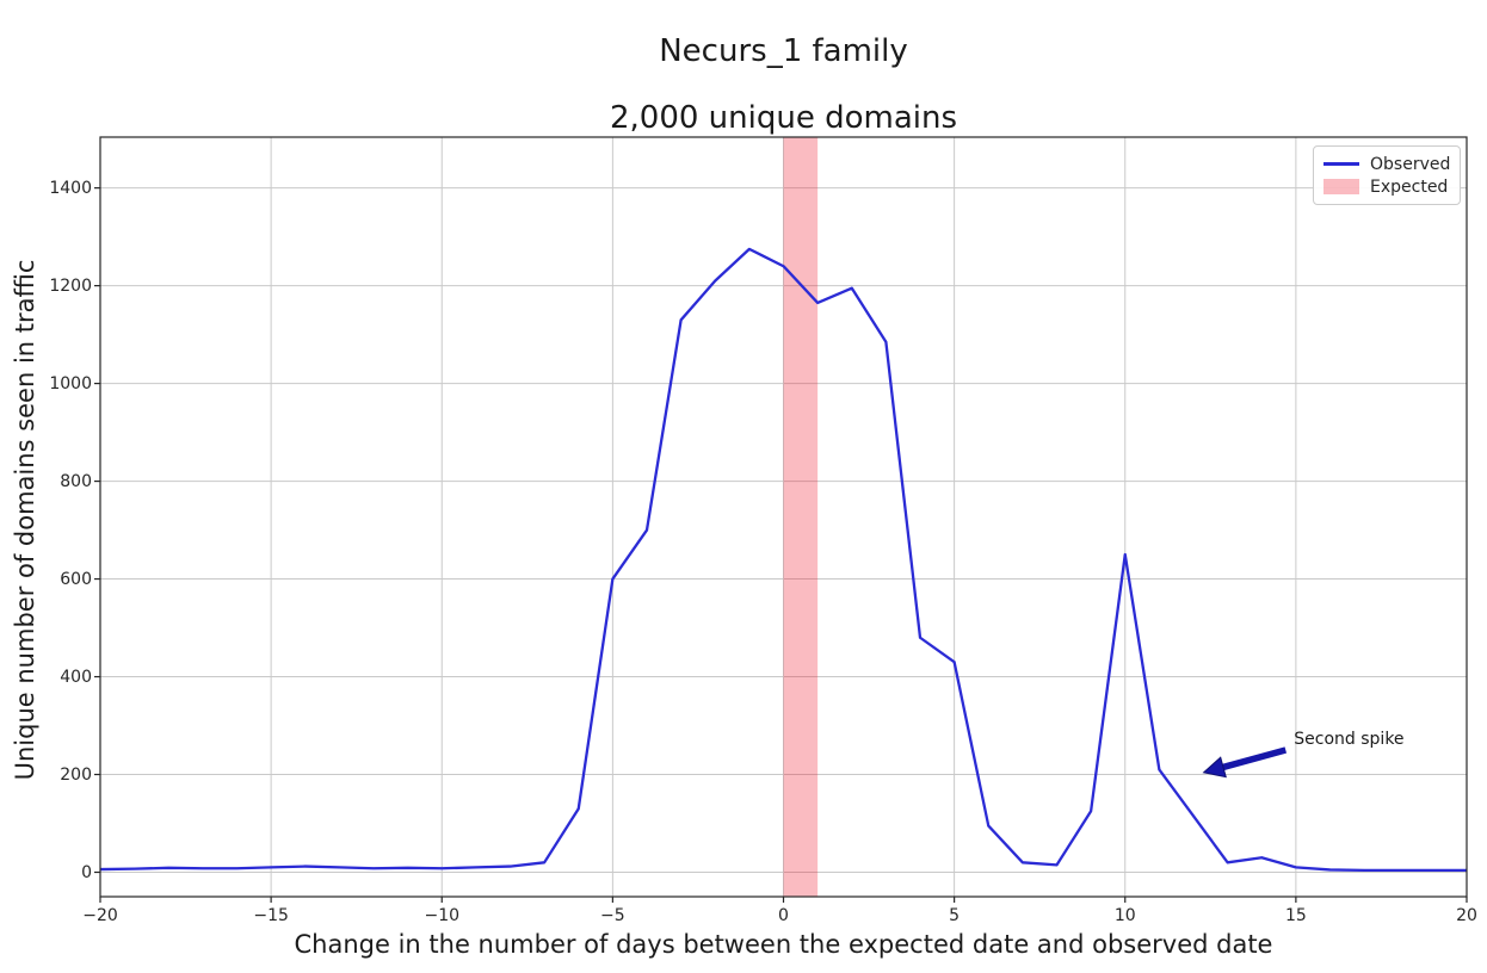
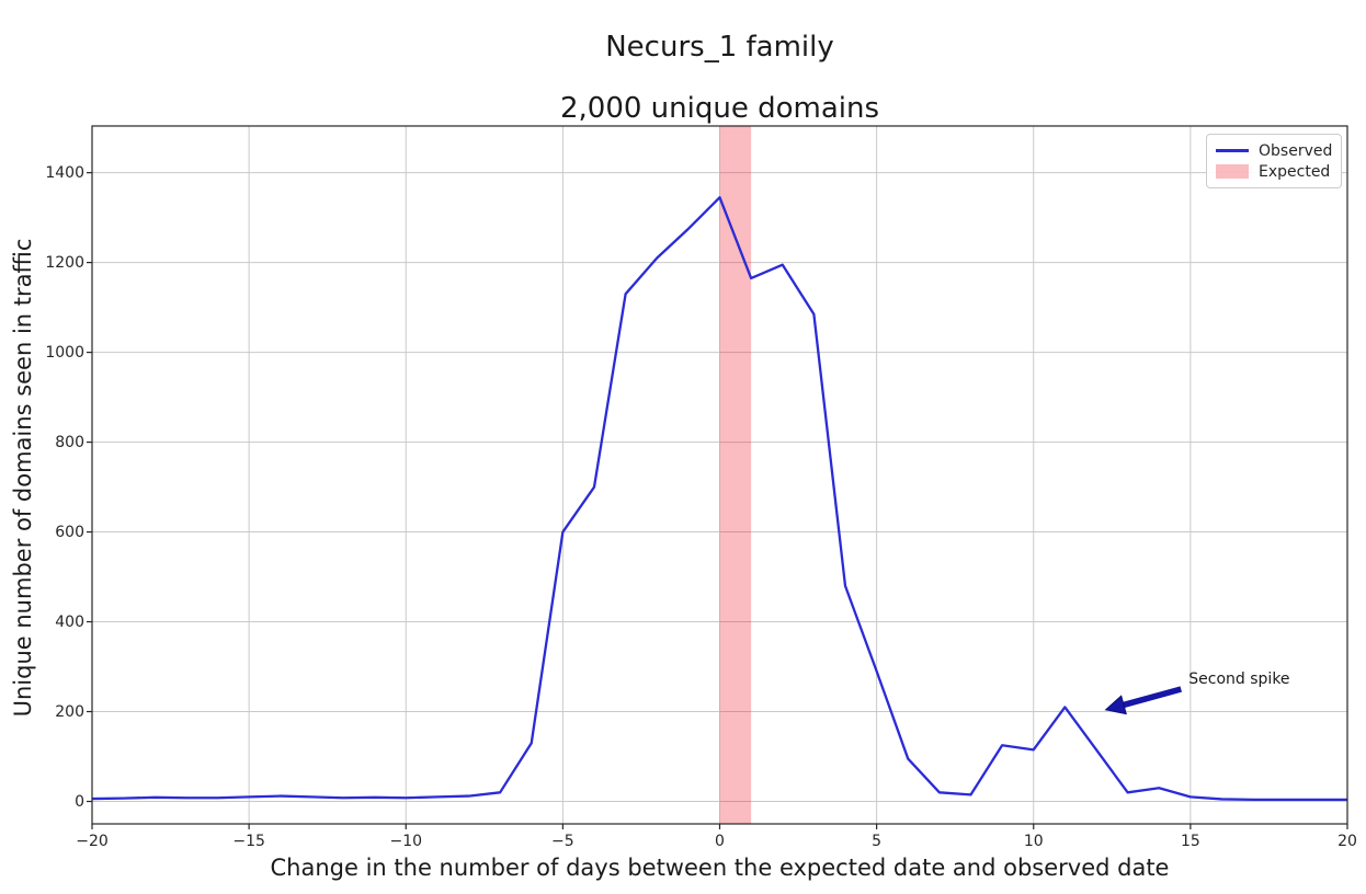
0: 1240 -> 1340
5: 430 -> 290
10: 650 -> 120
